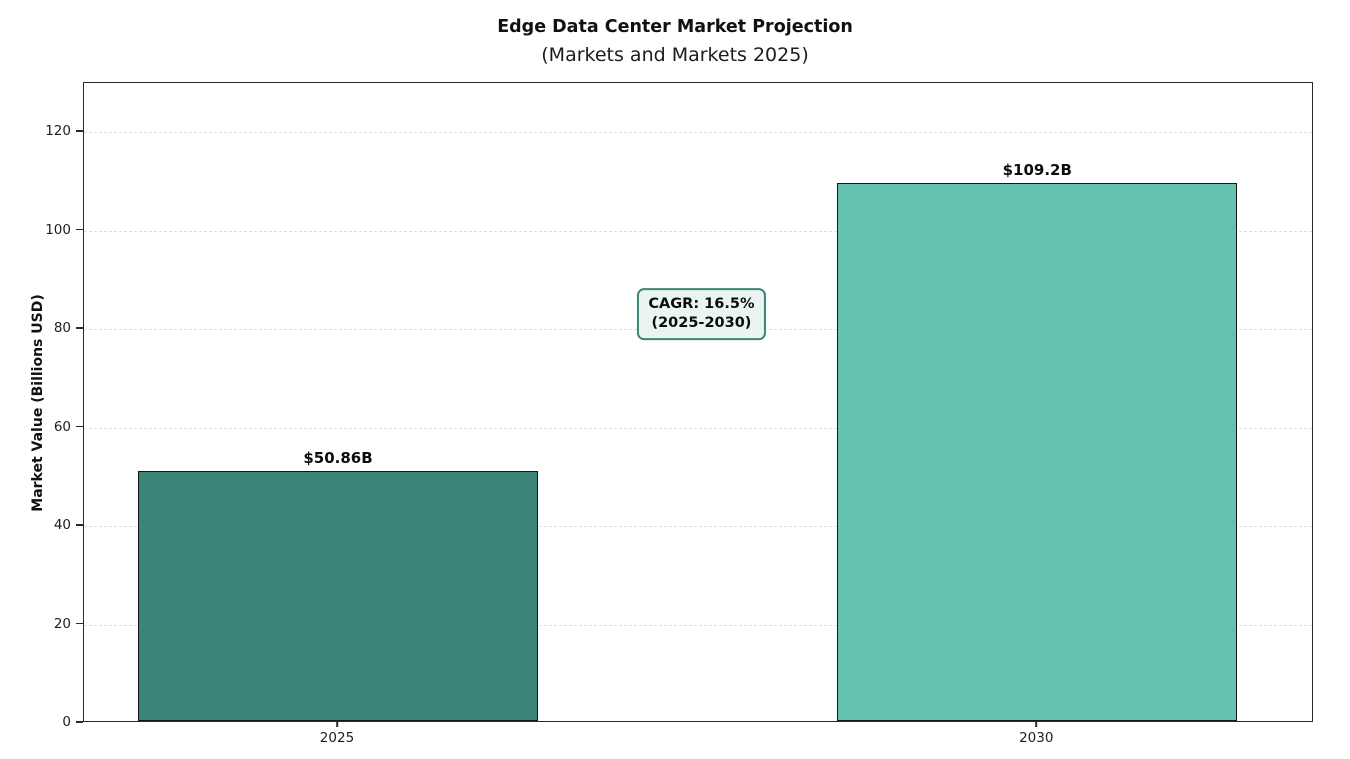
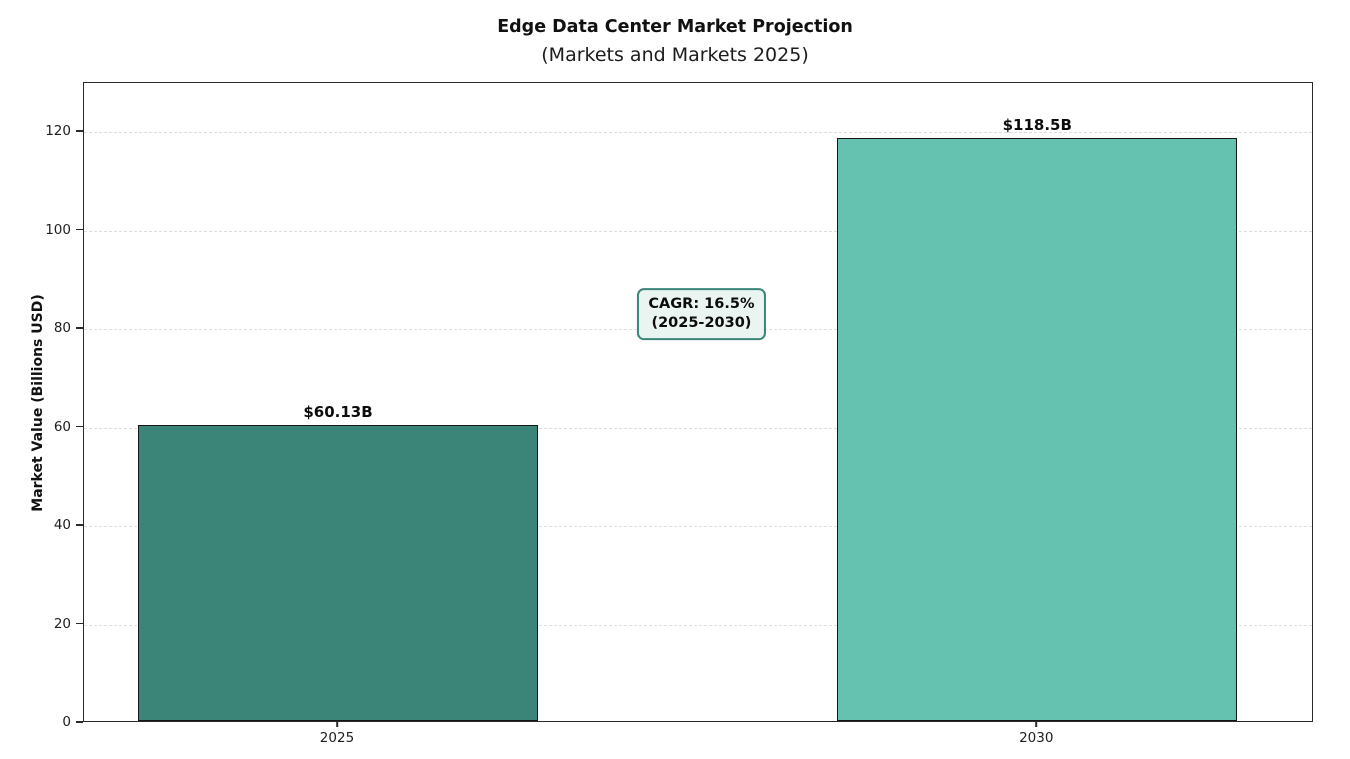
2025: $50.86B -> $60.13B
2030: $109.2B -> $118.5B
